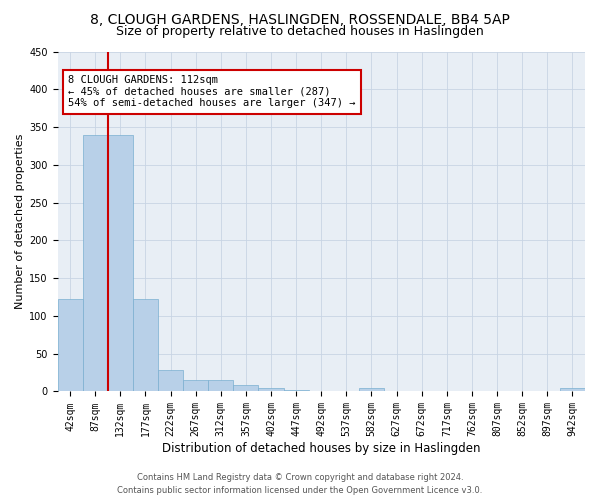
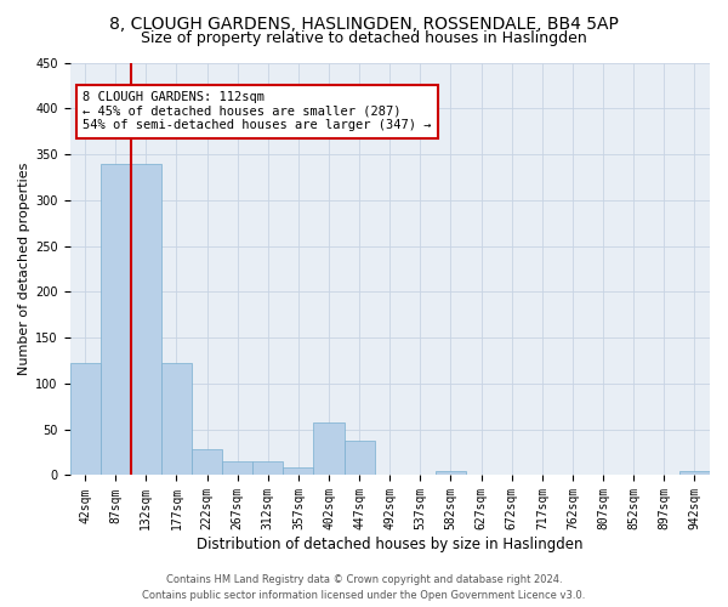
402sqm: 5 -> 58
447sqm: 2 -> 38
